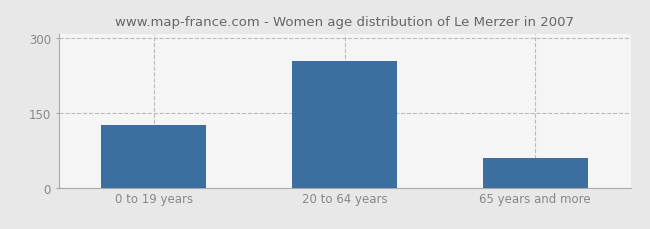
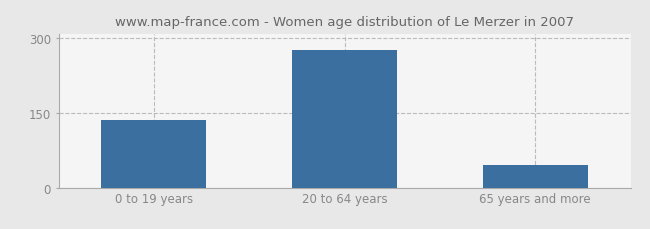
0 to 19 years: 125 -> 136
20 to 64 years: 255 -> 277
65 years and more: 60 -> 46
